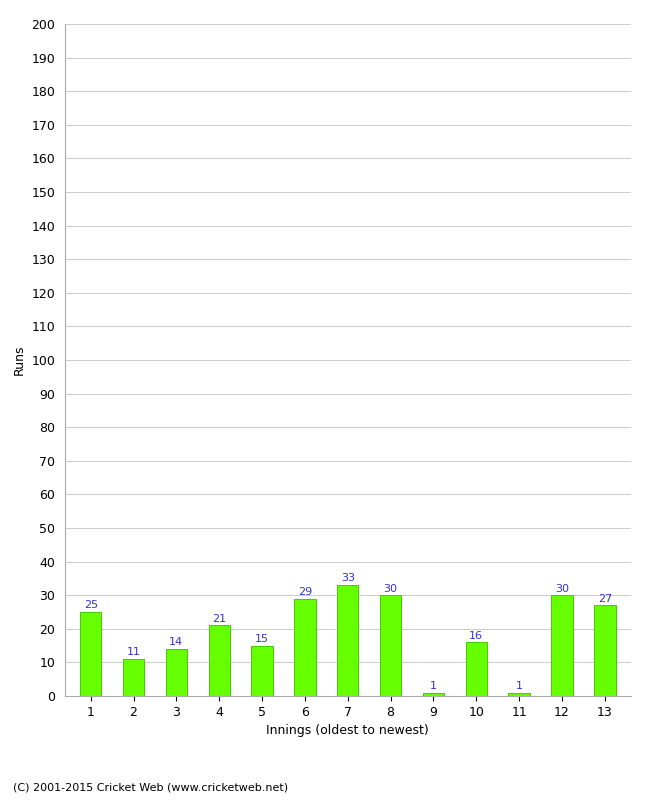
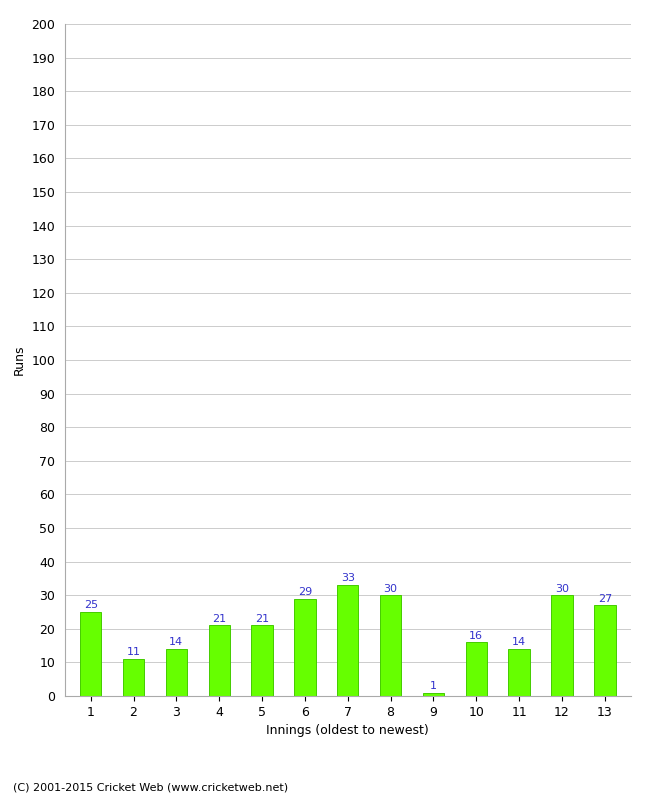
5: 15 -> 21
11: 1 -> 14
